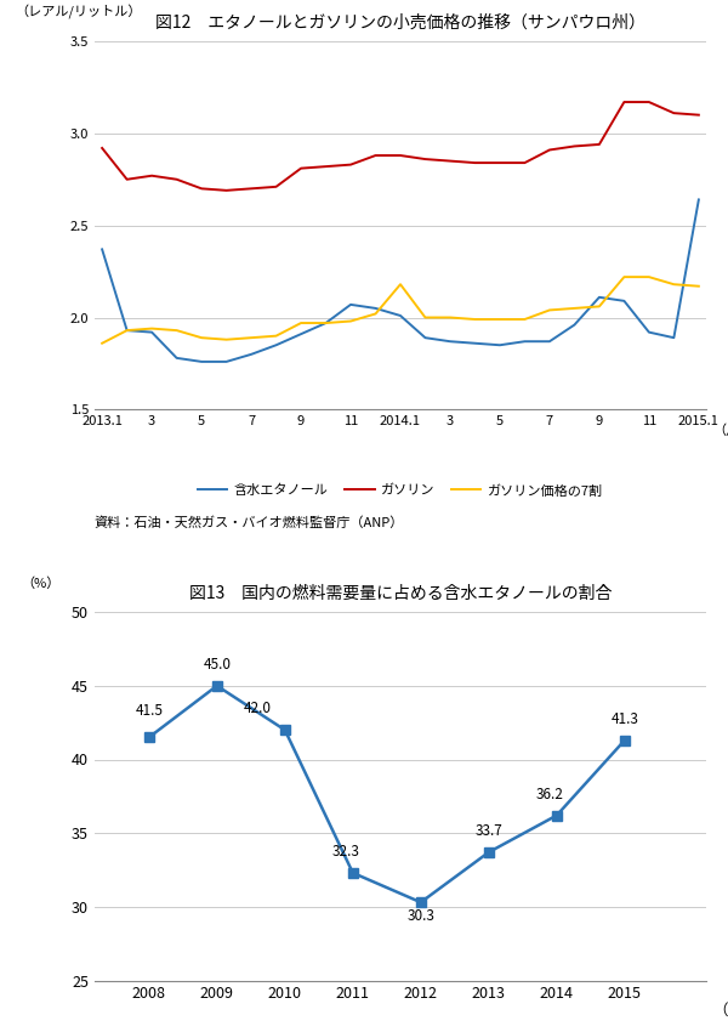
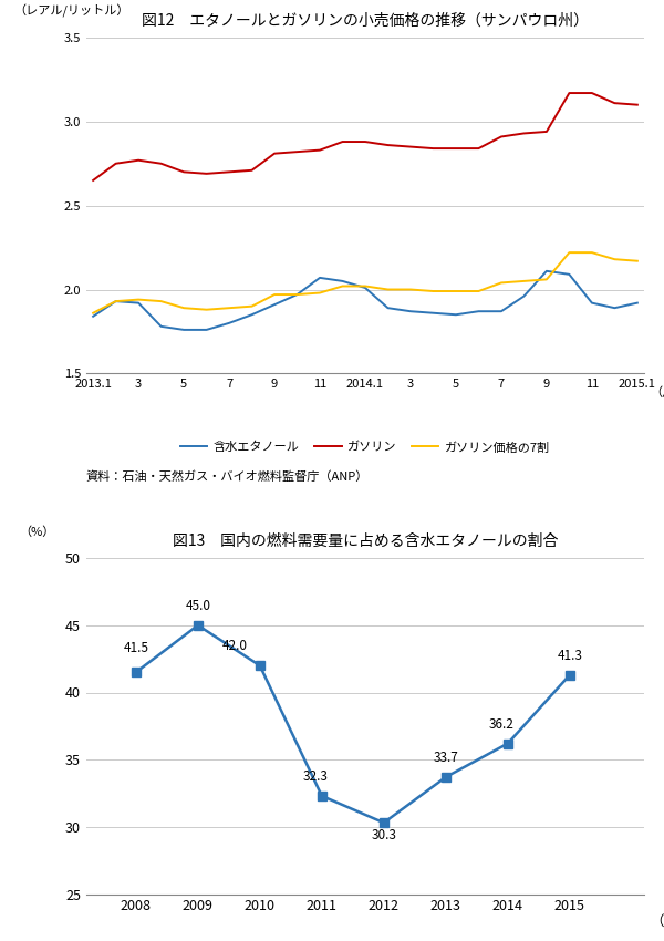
図12 エタノールとガソリンの小売価格の推移（サンパウロ州）/含水エタノール/2013.1: 2.37 -> 1.84
図12 エタノールとガソリンの小売価格の推移（サンパウロ州）/ガソリン/2013.1: 2.92 -> 2.65
図12 エタノールとガソリンの小売価格の推移（サンパウロ州）/ガソリン価格の7割/2014.1: 2.18 -> 2.02
図12 エタノールとガソリンの小売価格の推移（サンパウロ州）/含水エタノール/2015.1: 2.64 -> 1.92
